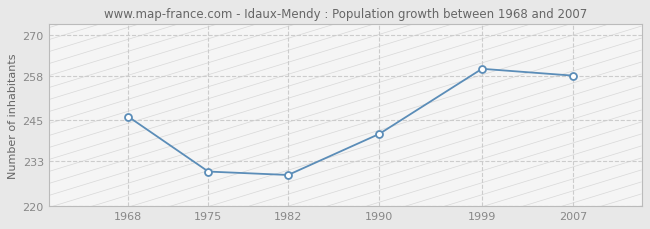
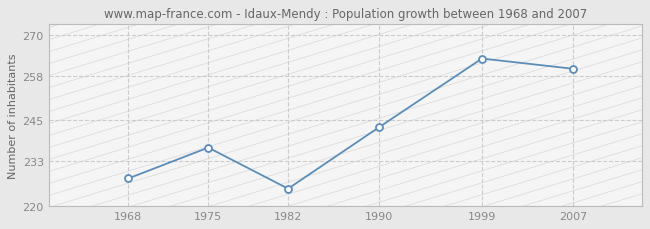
1968: 246 -> 228
1975: 230 -> 237
1982: 229 -> 225
1990: 241 -> 243
1999: 260 -> 263
2007: 258 -> 260
